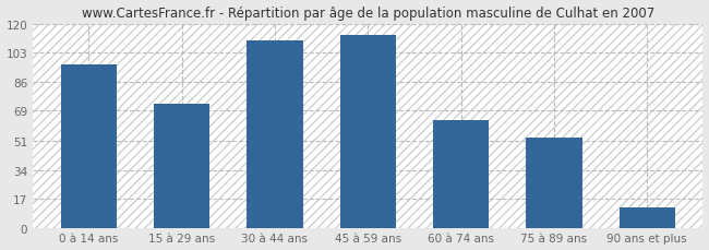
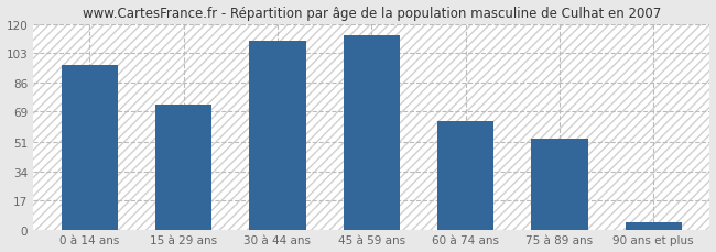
90 ans et plus: 12 -> 4
